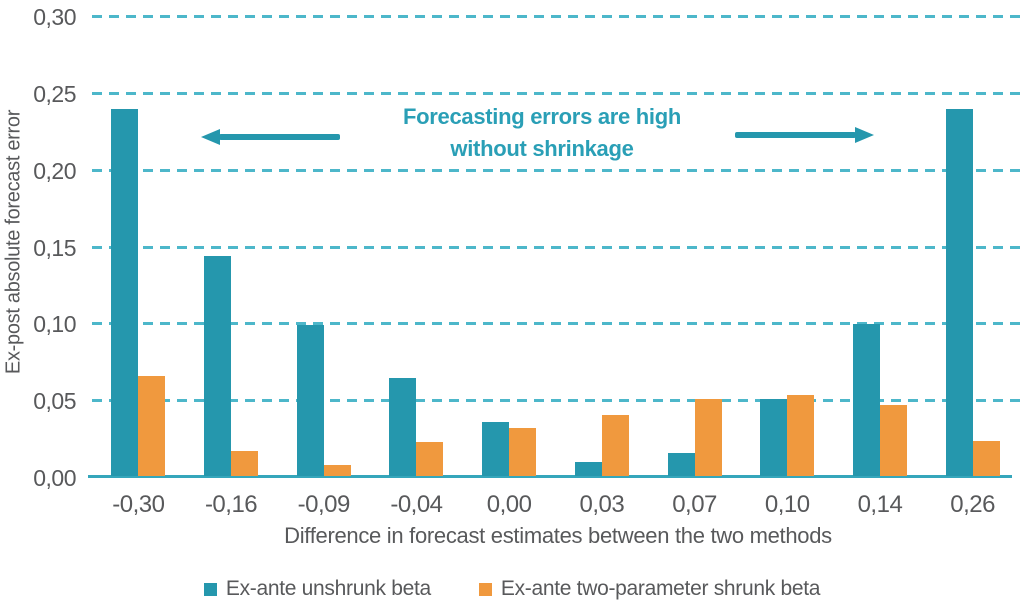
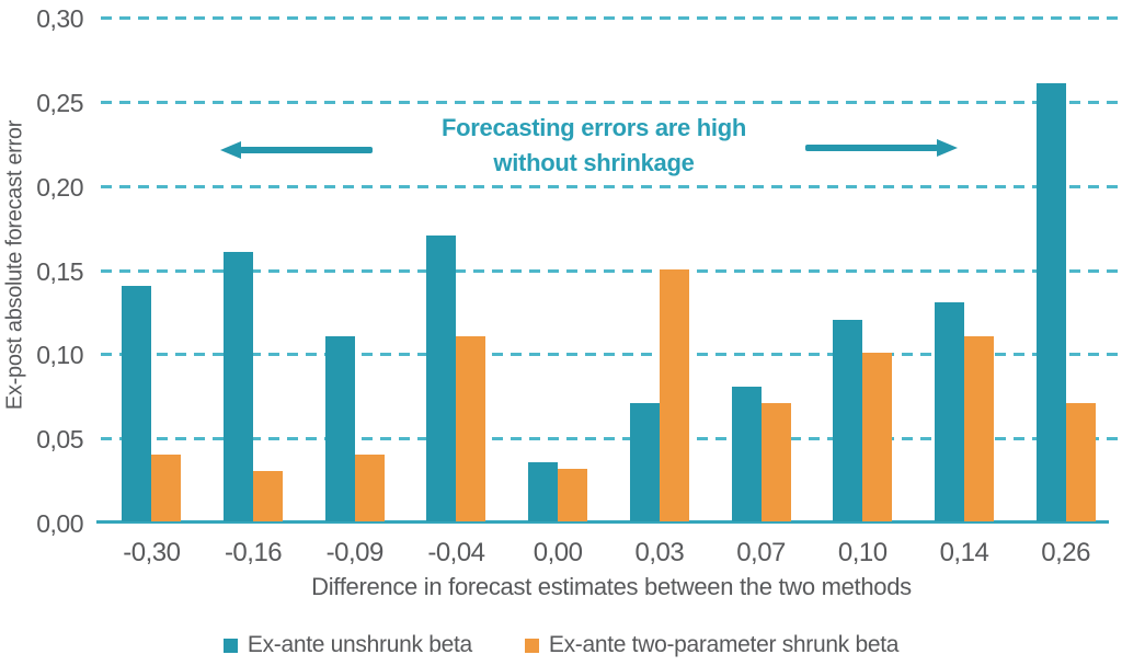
Ex-ante unshrunk beta/-0,30: 0,24 -> 0,14
Ex-ante two-parameter shrunk beta/-0,30: 0,07 -> 0,04
Ex-ante unshrunk beta/-0,16: 0,14 -> 0,16
Ex-ante two-parameter shrunk beta/-0,16: 0,02 -> 0,03
Ex-ante unshrunk beta/-0,09: 0,10 -> 0,11
Ex-ante two-parameter shrunk beta/-0,09: 0,01 -> 0,04
Ex-ante unshrunk beta/-0,04: 0,06 -> 0,17
Ex-ante two-parameter shrunk beta/-0,04: 0,02 -> 0,11
Ex-ante unshrunk beta/0,03: 0,01 -> 0,07
Ex-ante two-parameter shrunk beta/0,03: 0,04 -> 0,15
Ex-ante unshrunk beta/0,07: 0,01 -> 0,08
Ex-ante two-parameter shrunk beta/0,07: 0,05 -> 0,07
Ex-ante unshrunk beta/0,10: 0,05 -> 0,12
Ex-ante two-parameter shrunk beta/0,10: 0,05 -> 0,10
Ex-ante unshrunk beta/0,14: 0,10 -> 0,13
Ex-ante two-parameter shrunk beta/0,14: 0,05 -> 0,11
Ex-ante unshrunk beta/0,26: 0,24 -> 0,26
Ex-ante two-parameter shrunk beta/0,26: 0,02 -> 0,07
